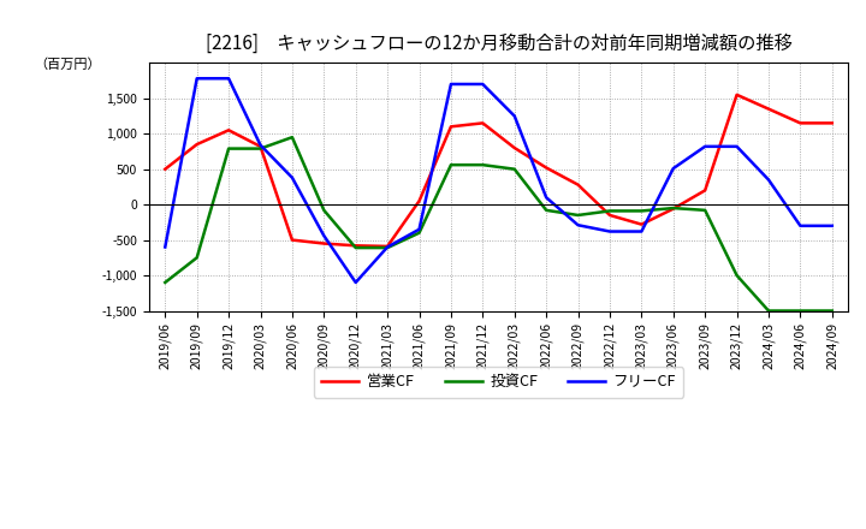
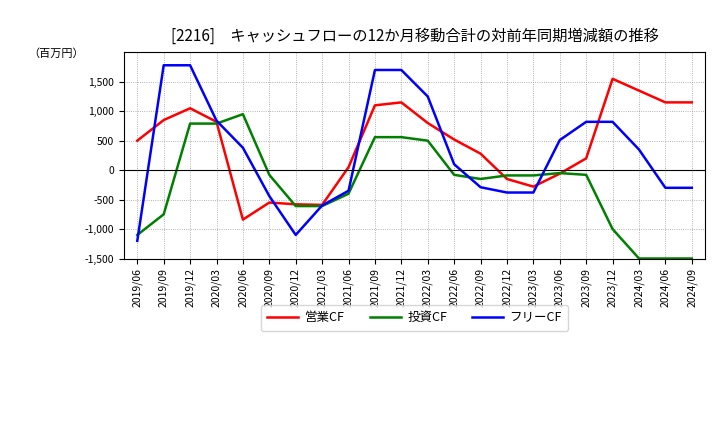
フリーCF/2019/06: -600 -> -1,200
営業CF/2020/06: -500 -> -840
